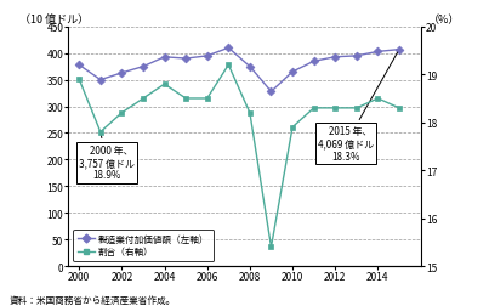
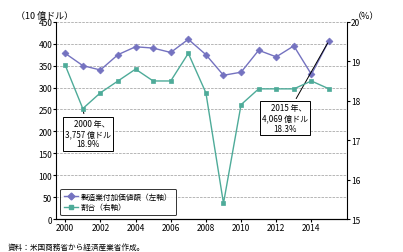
製造業付加価値額（左軸）/2002: 363 -> 340
製造業付加価値額（左軸）/2006: 395 -> 380
製造業付加価値額（左軸）/2010: 365 -> 335
製造業付加価値額（左軸）/2012: 393 -> 370
製造業付加価値額（左軸）/2014: 403 -> 330
